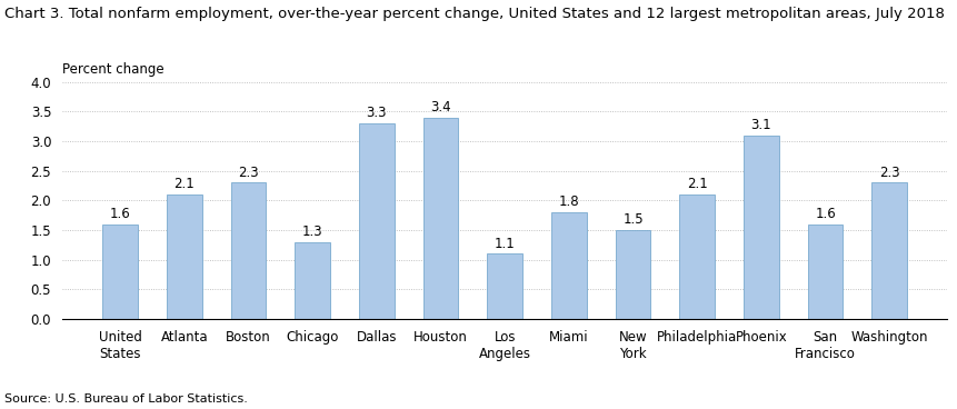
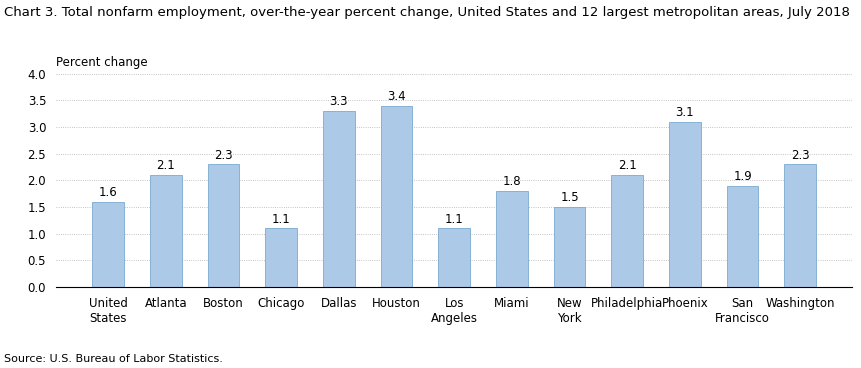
Chicago: 1.3 -> 1.1
San Francisco: 1.6 -> 1.9
